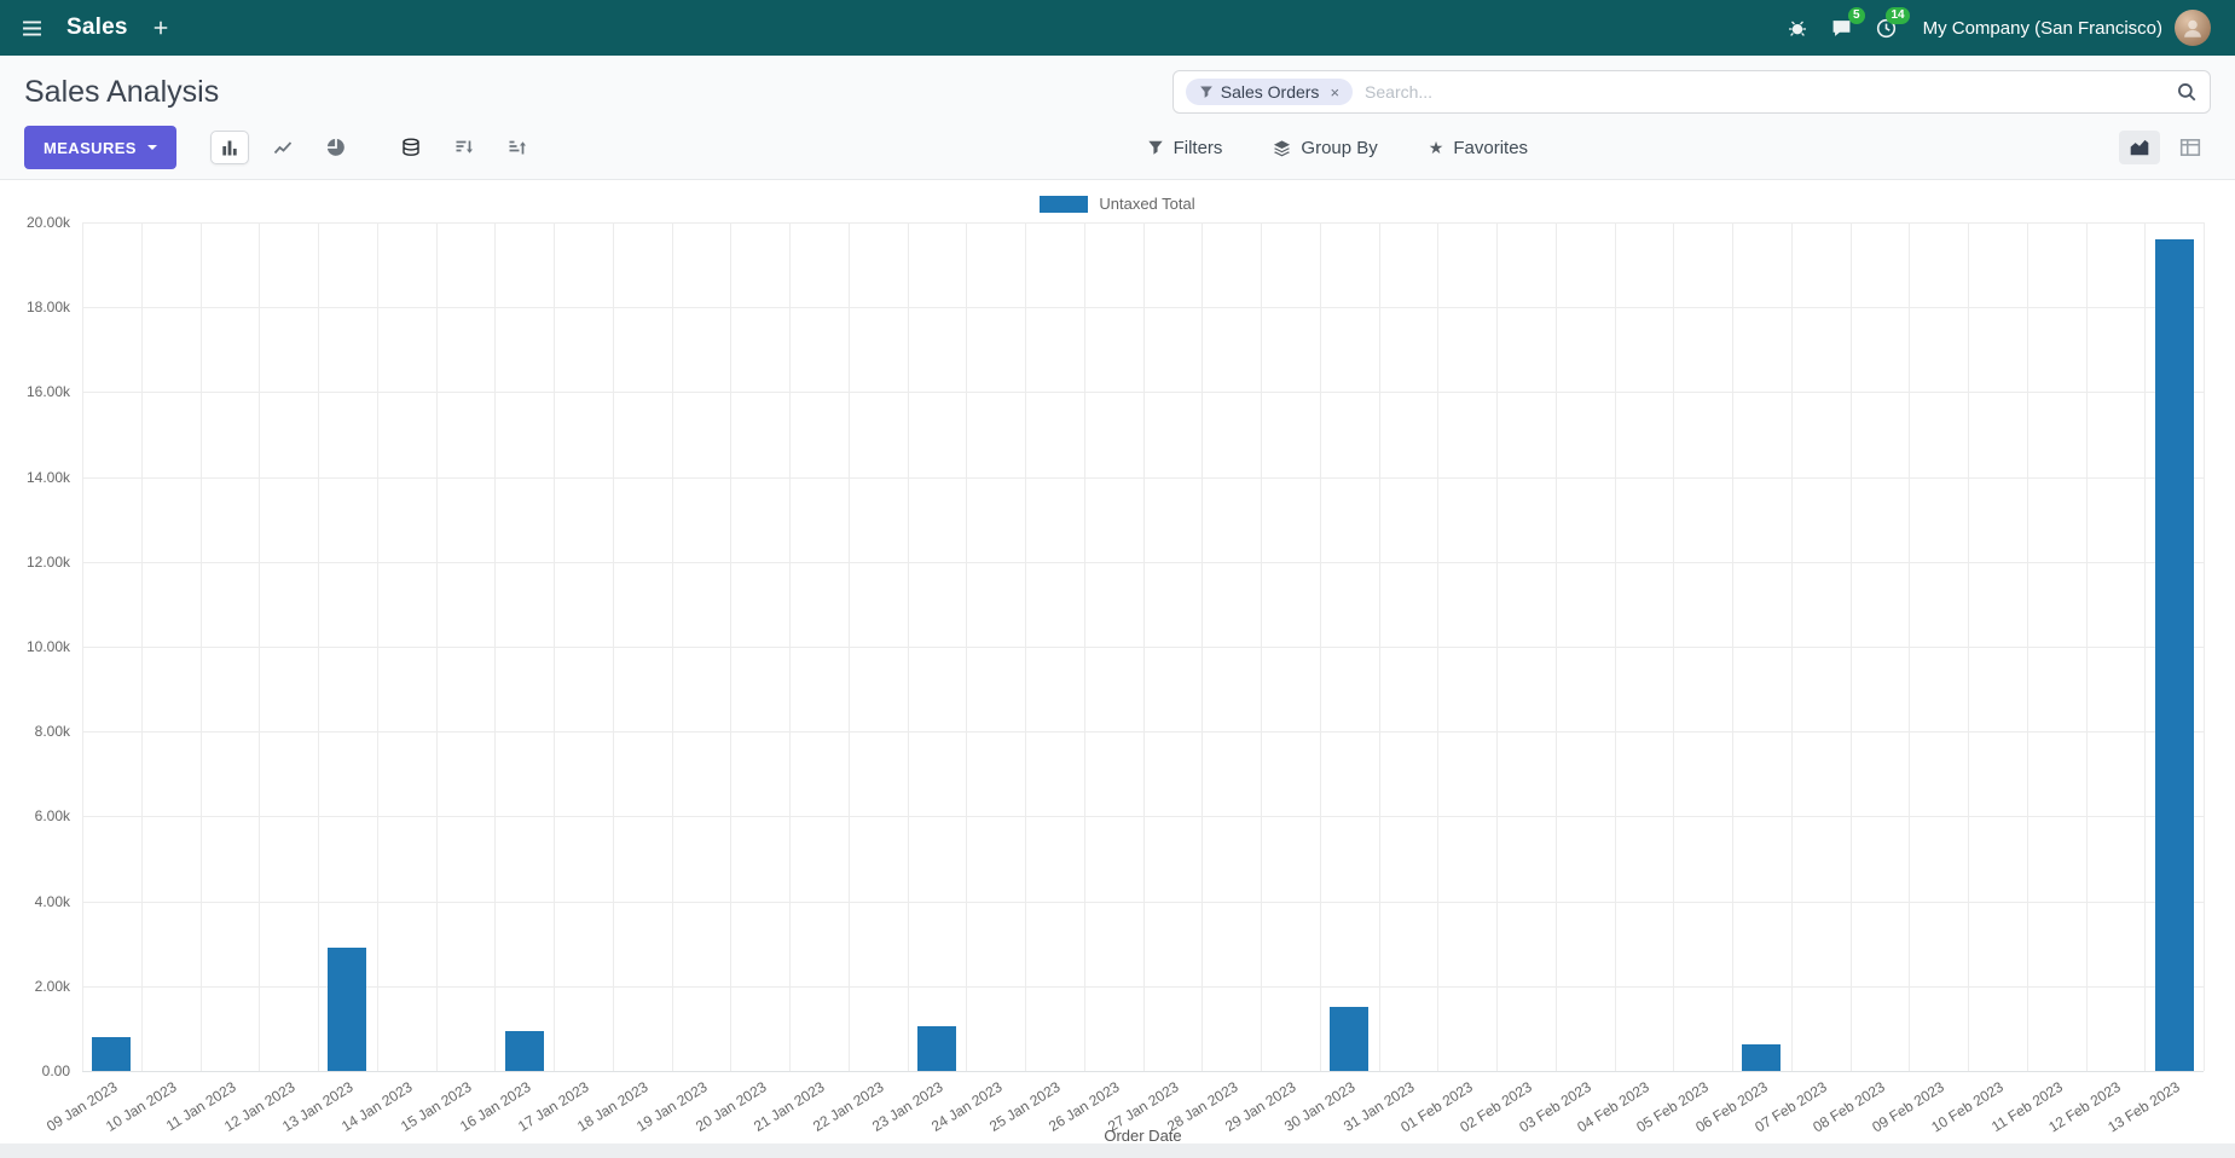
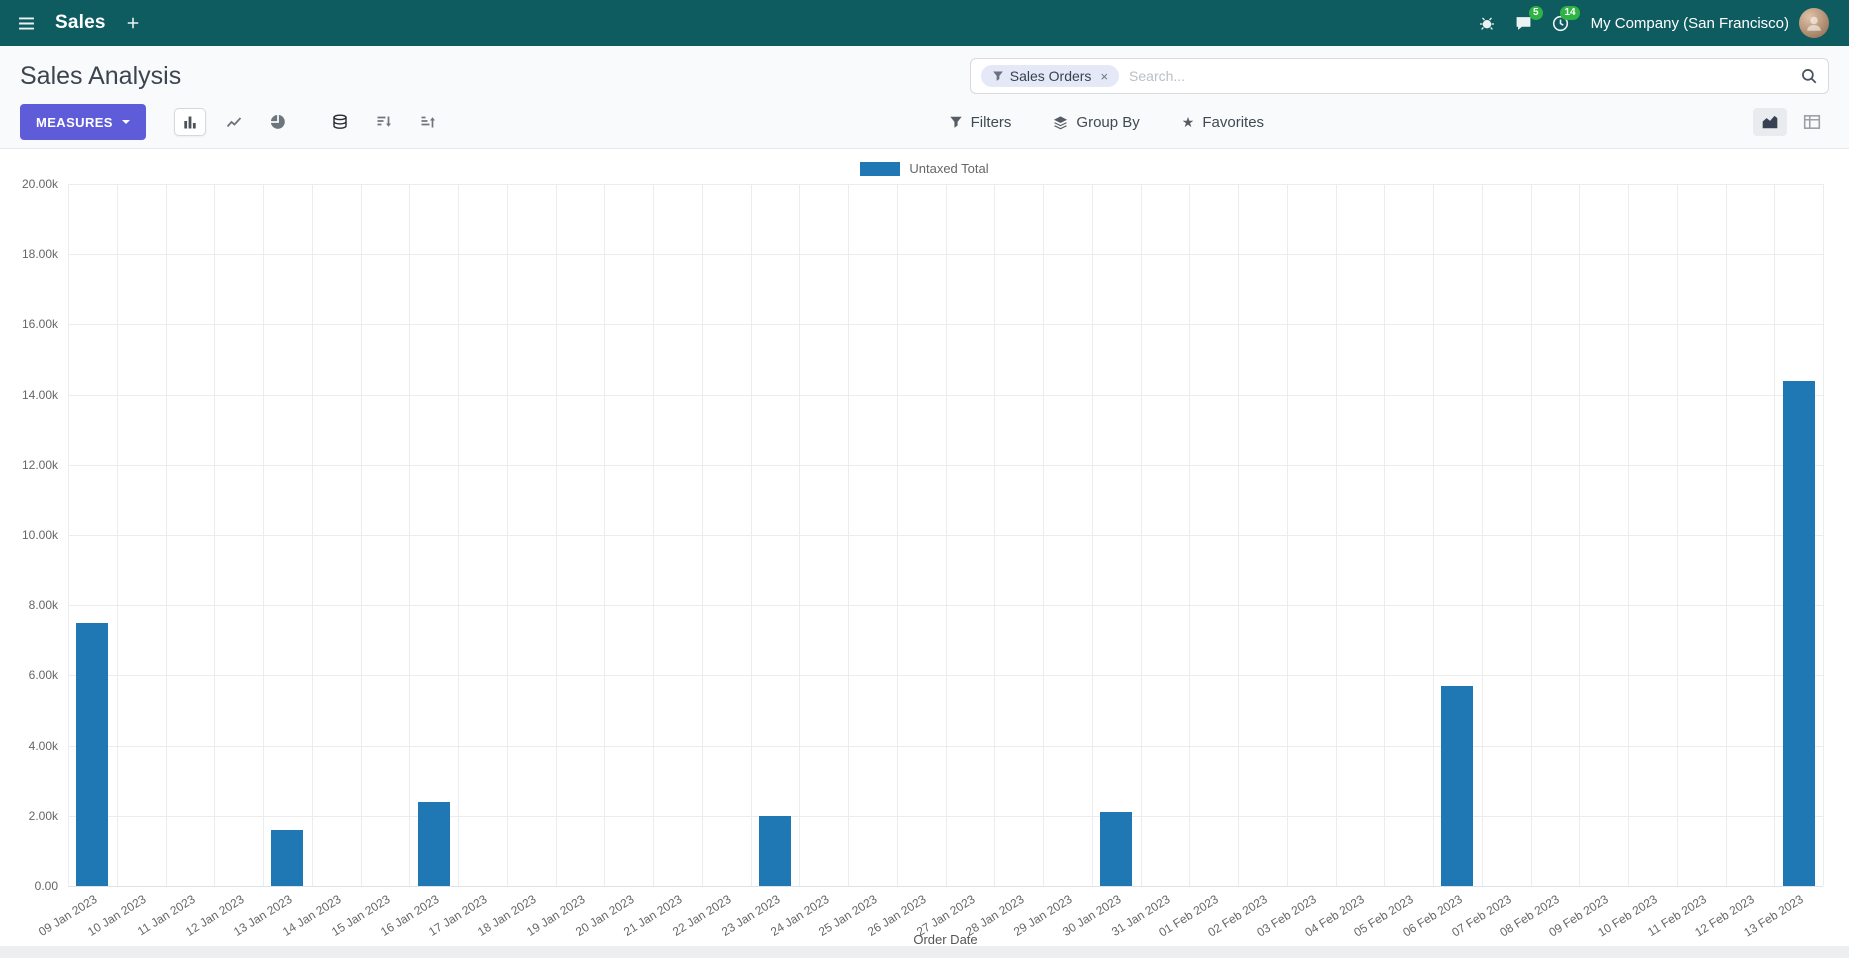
09 Jan 2023: 0.8k -> 7.5k
13 Jan 2023: 2.9k -> 1.6k
16 Jan 2023: 1.0k -> 2.4k
23 Jan 2023: 1.0k -> 2.0k
30 Jan 2023: 1.5k -> 2.1k
06 Feb 2023: 0.6k -> 5.7k
13 Feb 2023: 19.6k -> 14.4k
